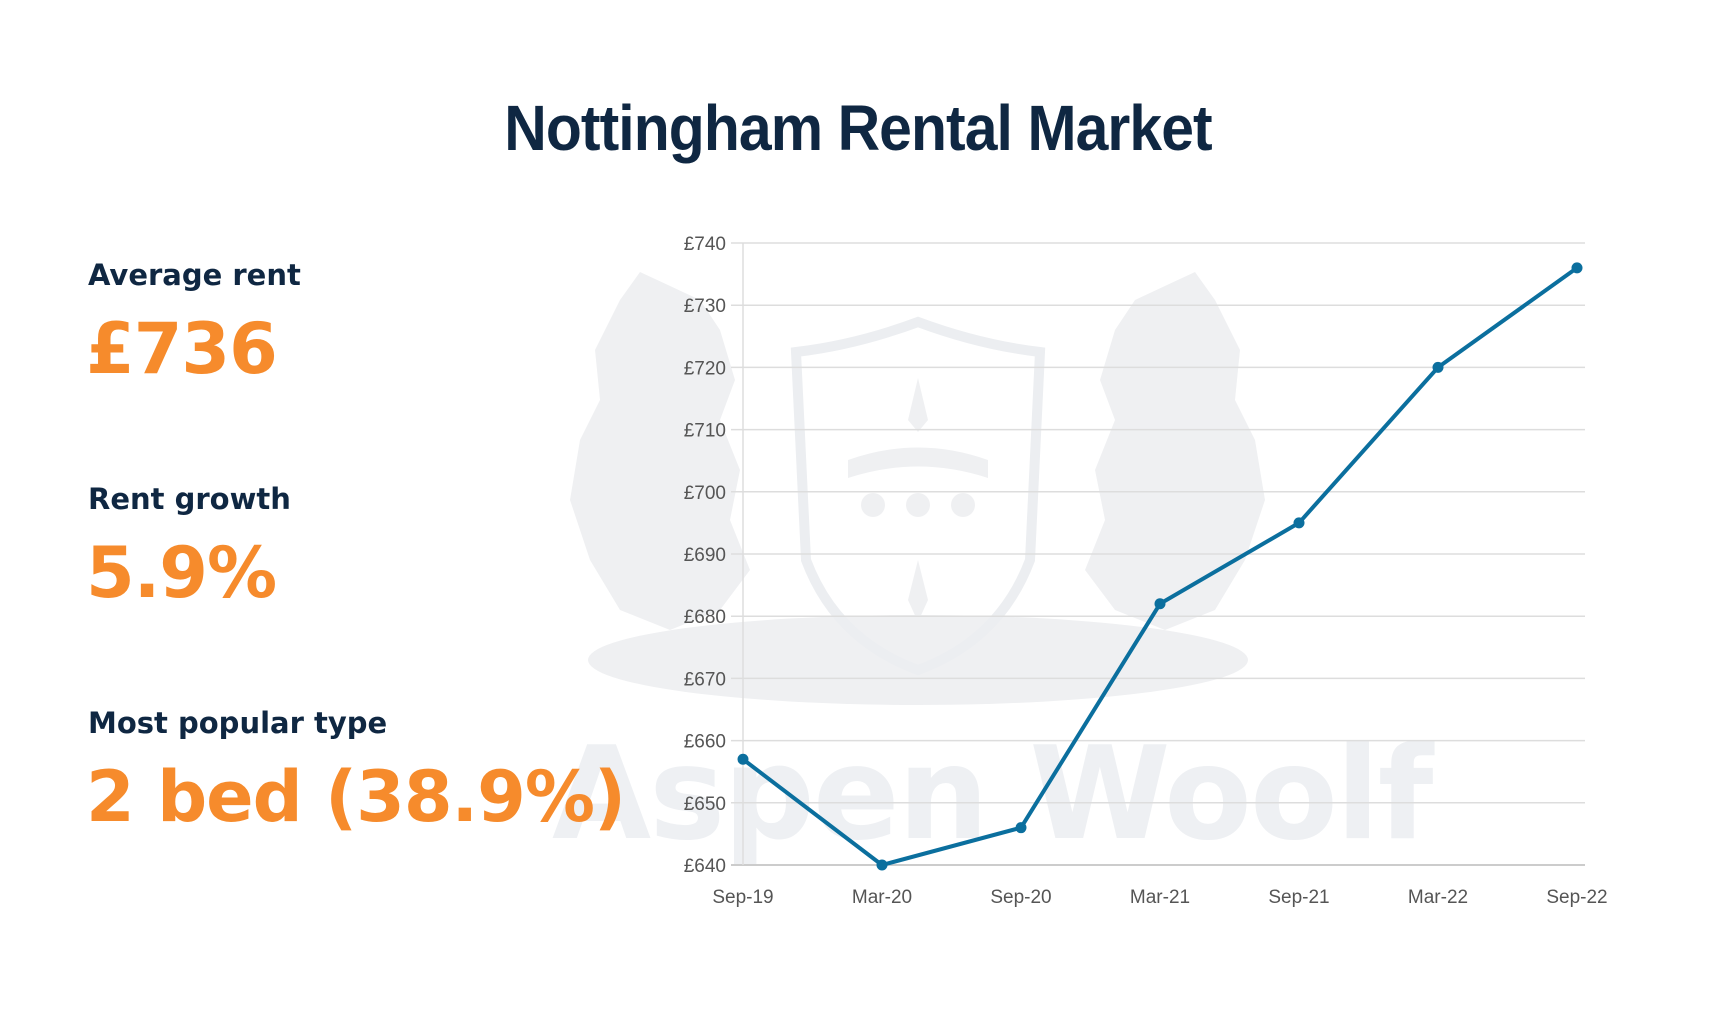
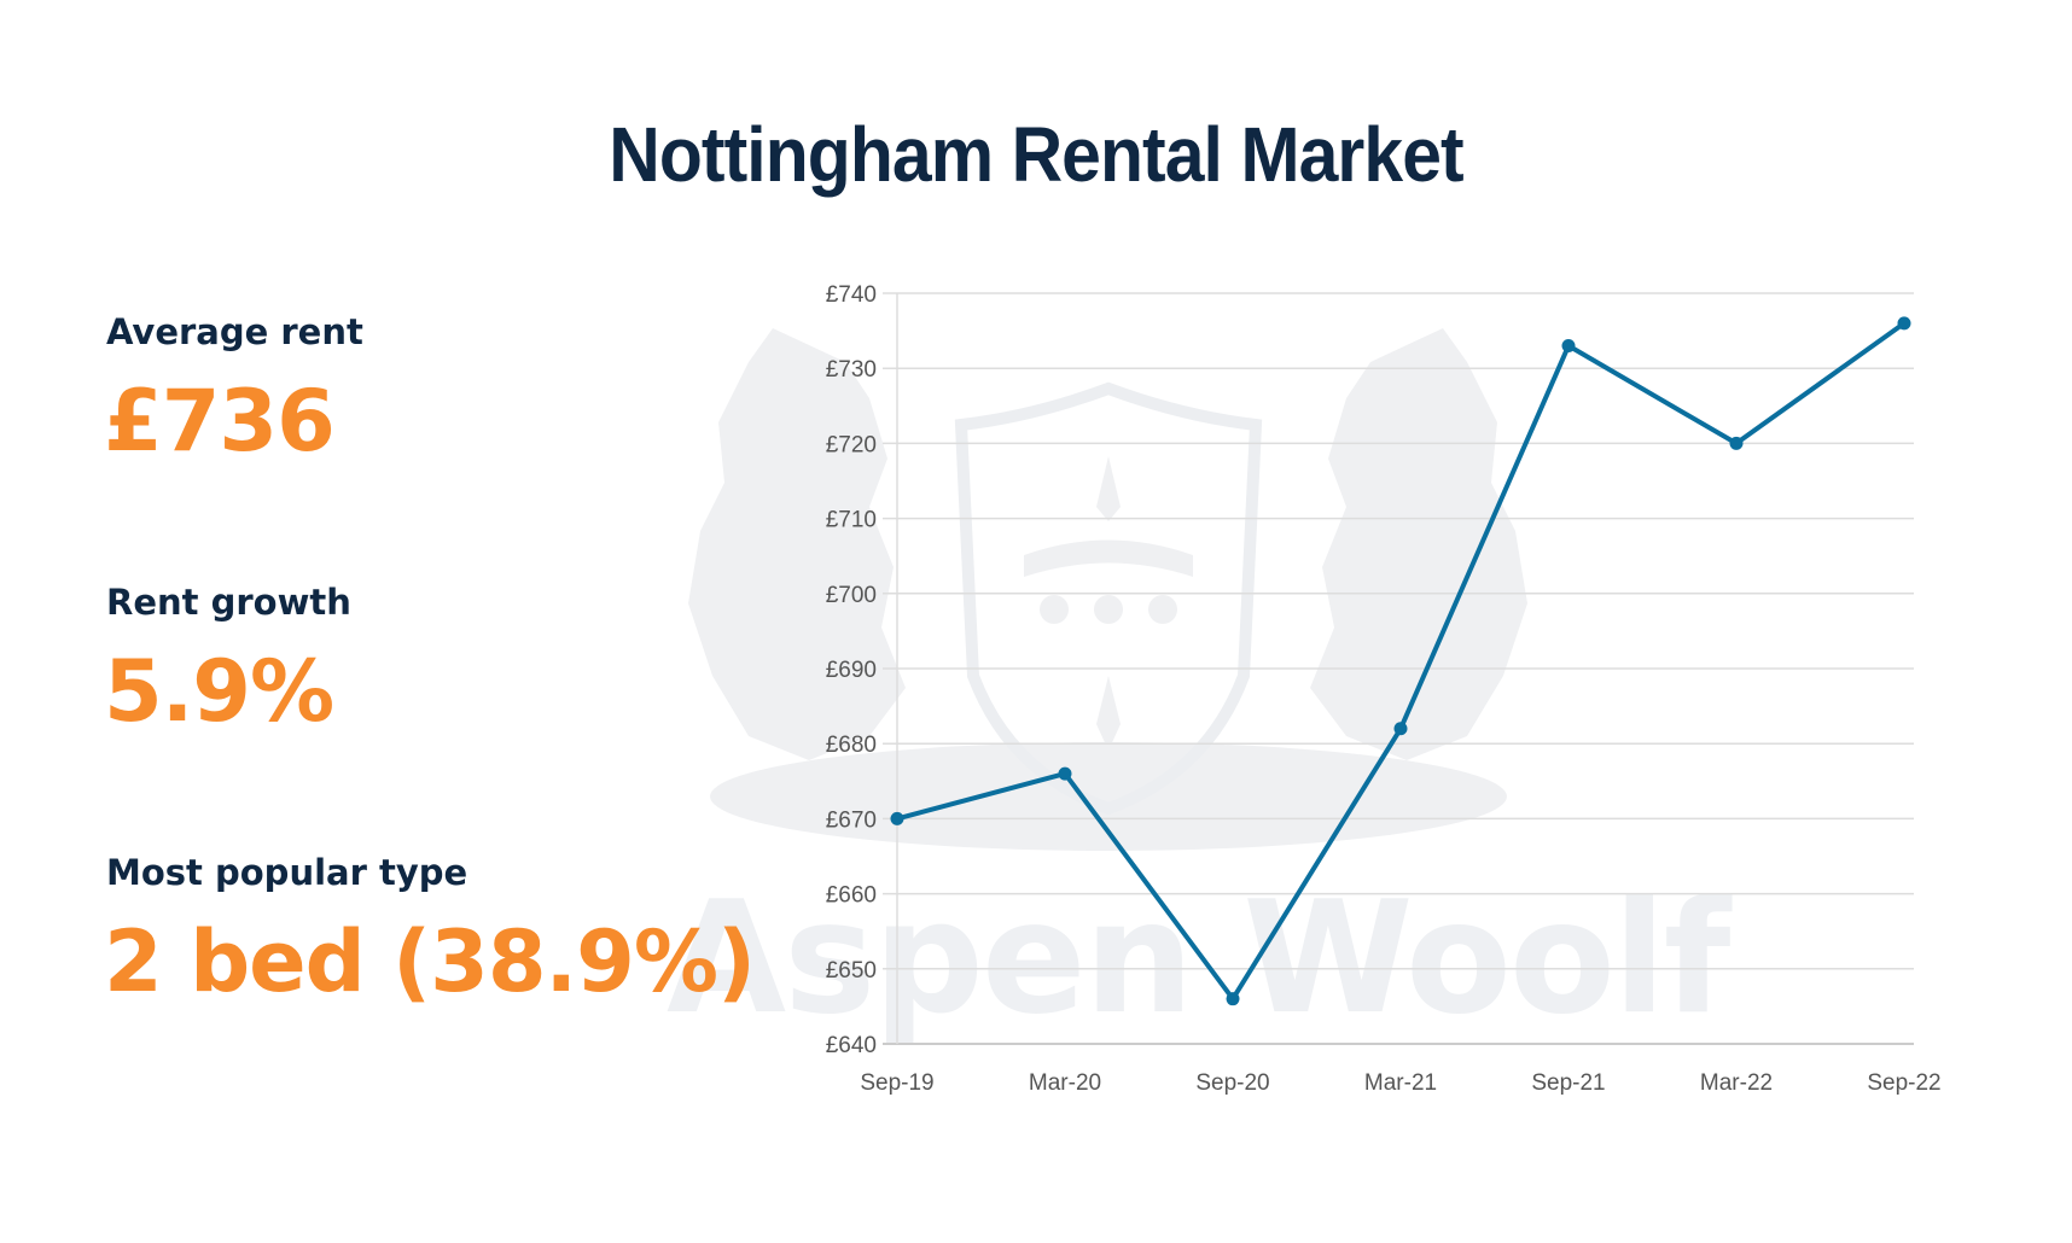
Sep-19: £657 -> £670
Mar-20: £640 -> £676
Sep-21: £695 -> £733
